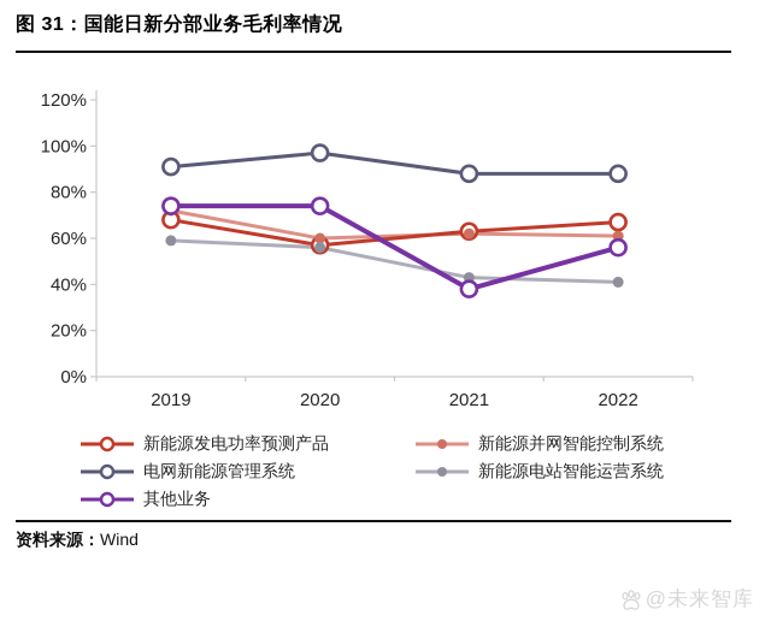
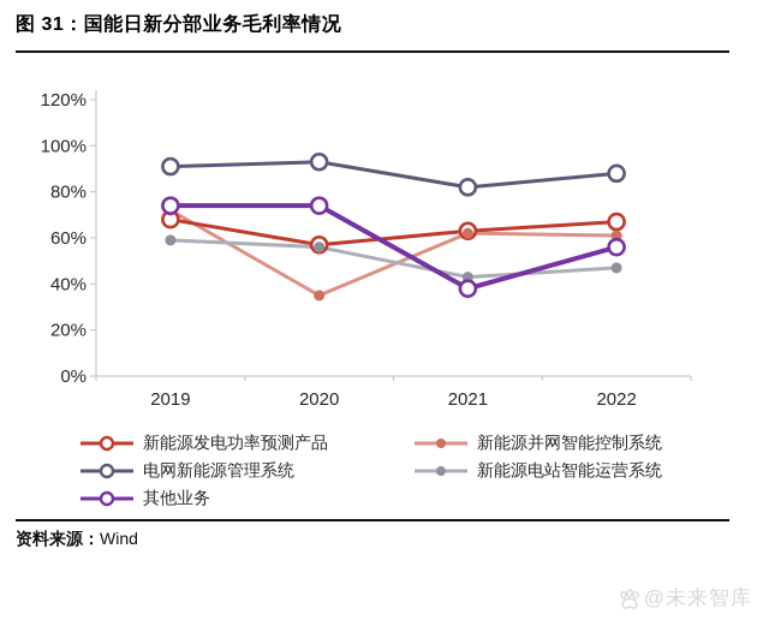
新能源并网智能控制系统/2020: 60% -> 35%
电网新能源管理系统/2020: 97% -> 93%
电网新能源管理系统/2021: 88% -> 82%
新能源电站智能运营系统/2022: 41% -> 47%
